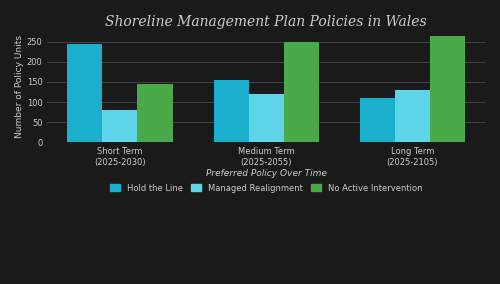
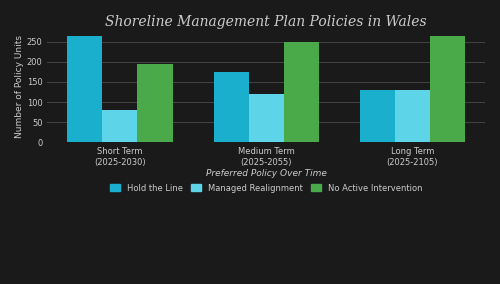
Hold the Line/Short Term (2025-2030): 245 -> 265
No Active Intervention/Short Term (2025-2030): 145 -> 195
Hold the Line/Medium Term (2025-2055): 155 -> 175
Hold the Line/Long Term (2025-2105): 110 -> 130
